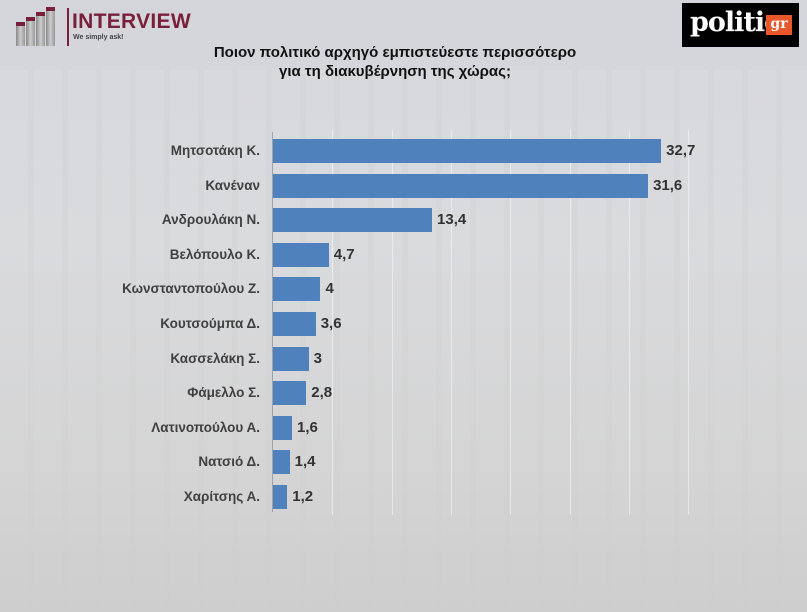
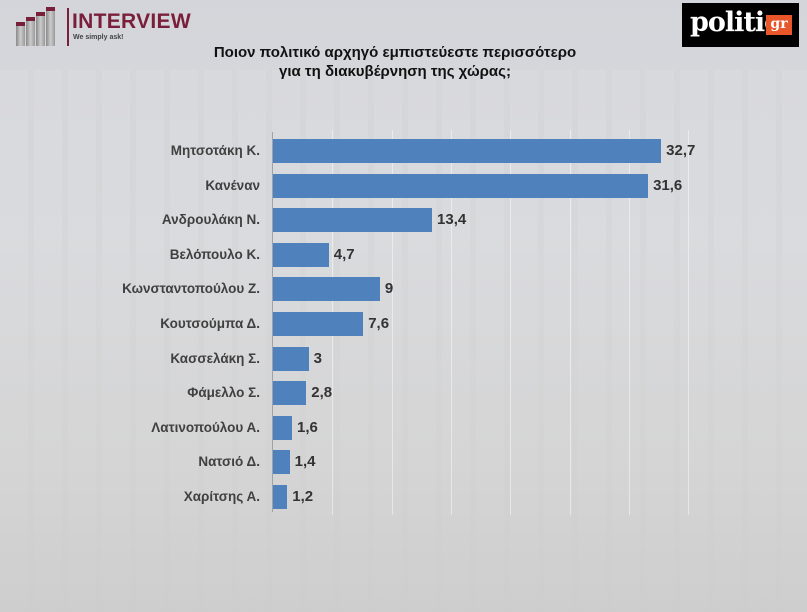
Κωνσταντοπούλου Ζ.: 4 -> 9
Κουτσούμπα Δ.: 3,6 -> 7,6
